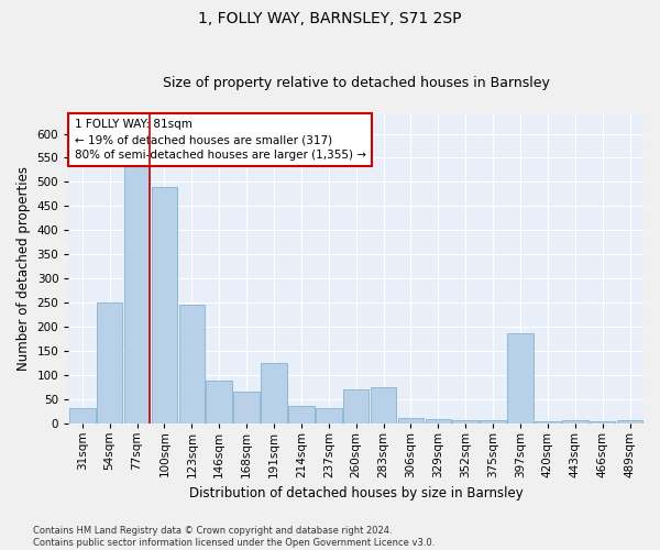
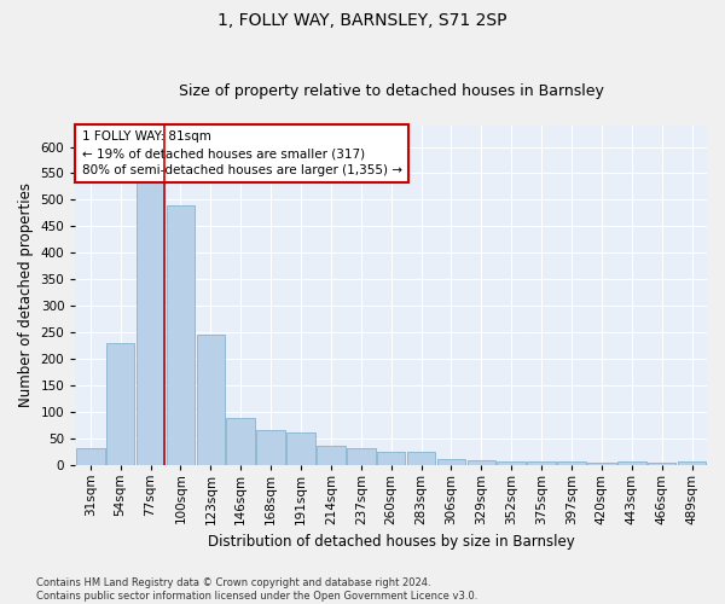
54sqm: 250 -> 230
191sqm: 125 -> 60
260sqm: 70 -> 25
283sqm: 75 -> 25
397sqm: 185 -> 5
